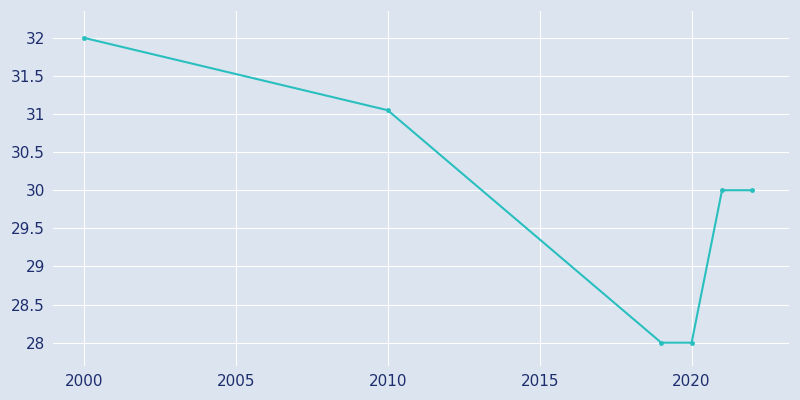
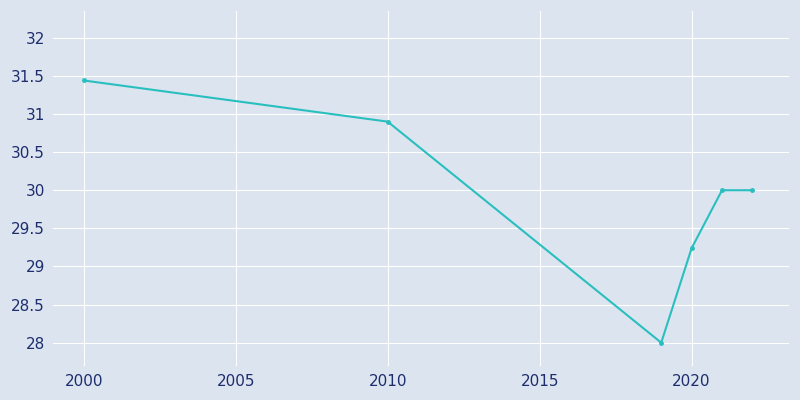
2000: 32.00 -> 31.44
2010: 31.05 -> 30.90
2020: 28.00 -> 29.24
